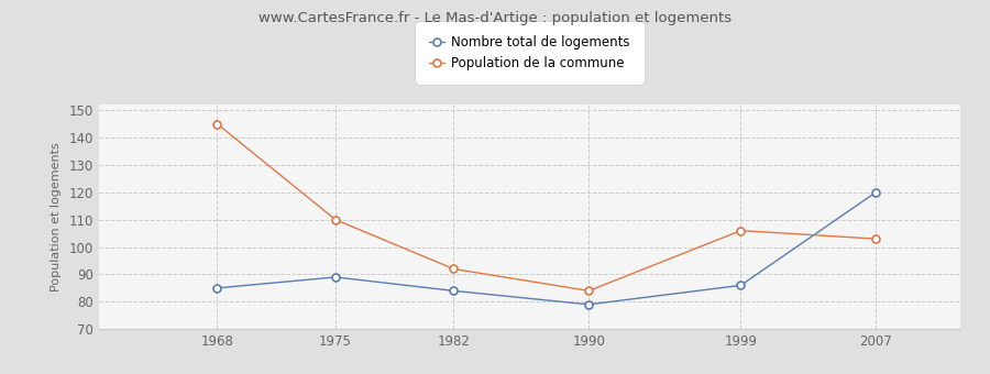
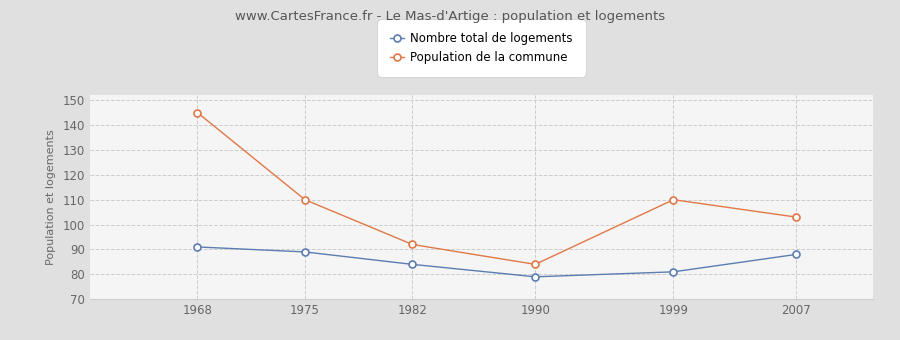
Nombre total de logements/1968: 85 -> 91
Nombre total de logements/1999: 86 -> 81
Population de la commune/1999: 106 -> 110
Nombre total de logements/2007: 120 -> 88
